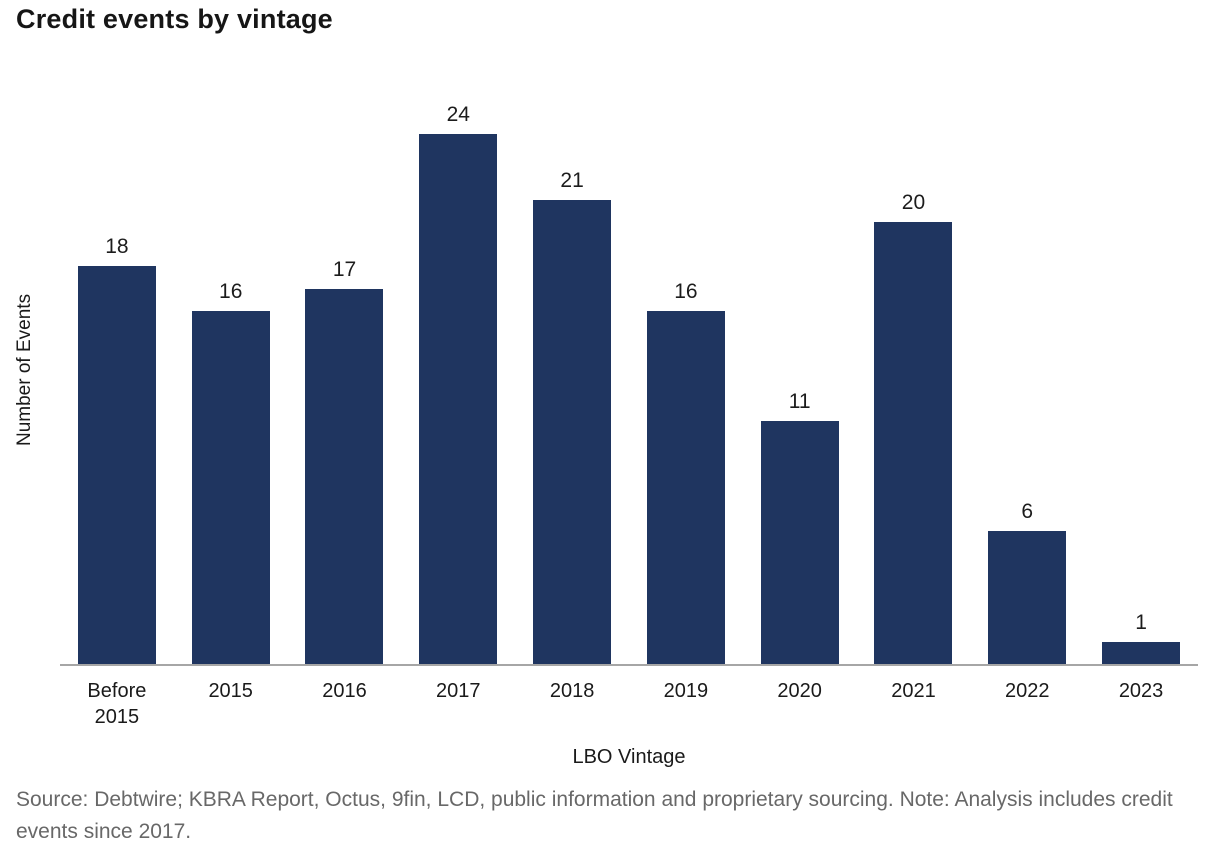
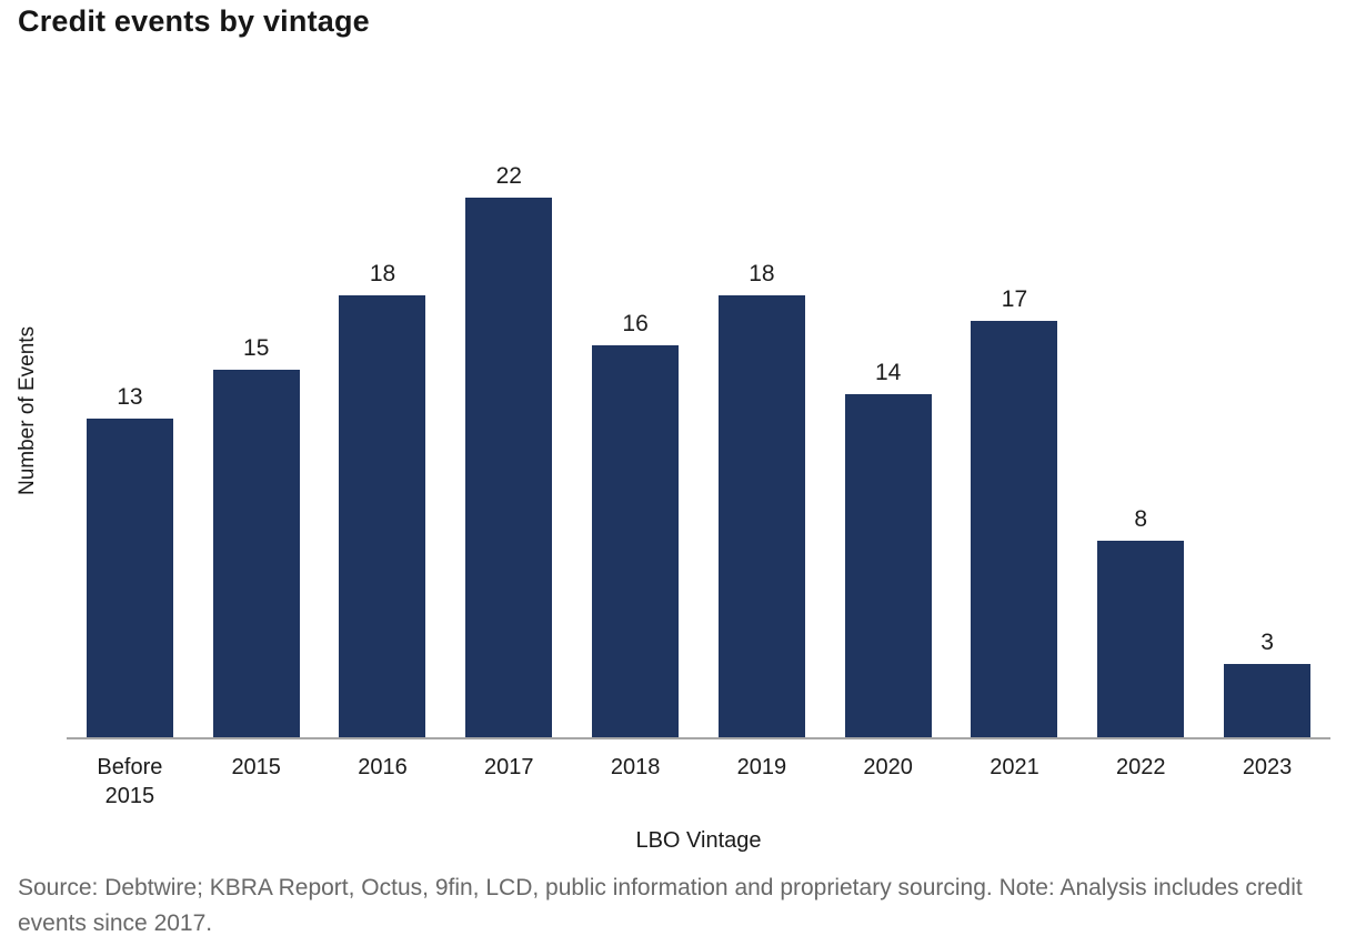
Before 2015: 18 -> 13
2015: 16 -> 15
2016: 17 -> 18
2017: 24 -> 22
2018: 21 -> 16
2019: 16 -> 18
2020: 11 -> 14
2021: 20 -> 17
2022: 6 -> 8
2023: 1 -> 3
